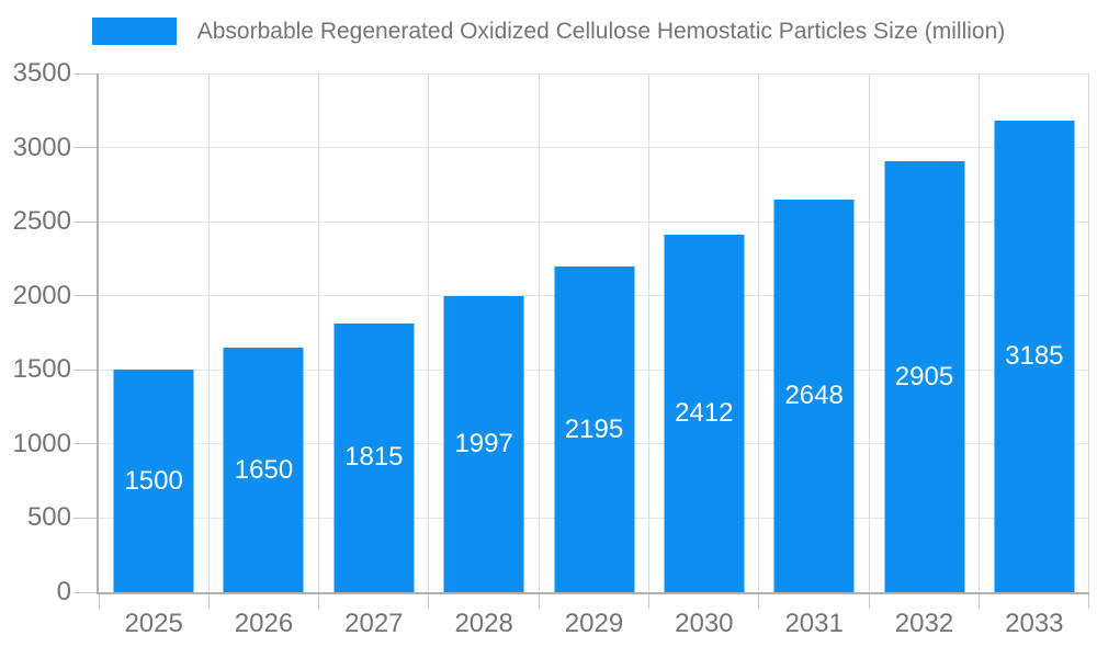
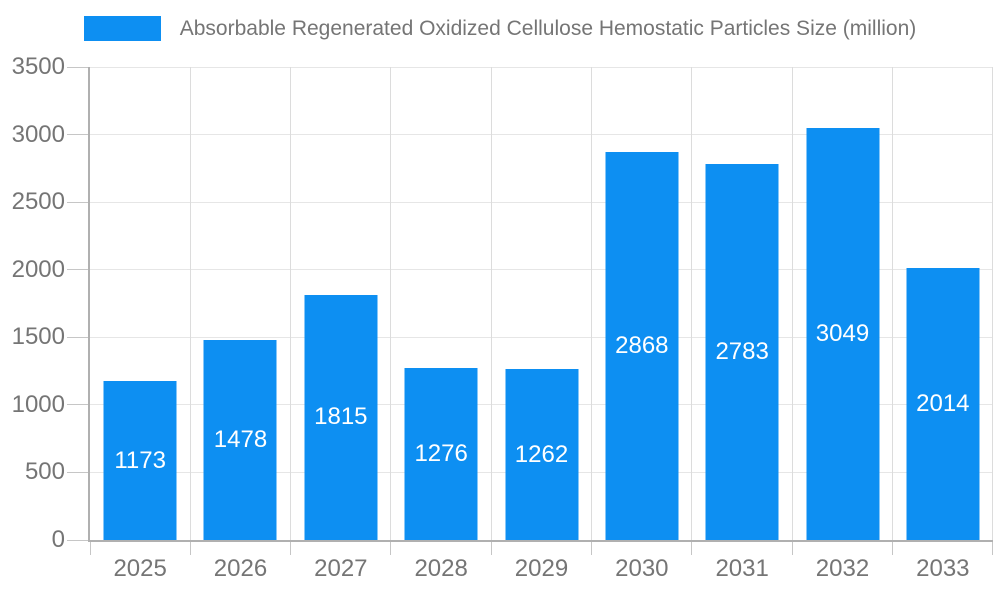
2025: 1500 -> 1173
2026: 1650 -> 1478
2028: 1997 -> 1276
2029: 2195 -> 1262
2030: 2412 -> 2868
2031: 2648 -> 2783
2032: 2905 -> 3049
2033: 3185 -> 2014
